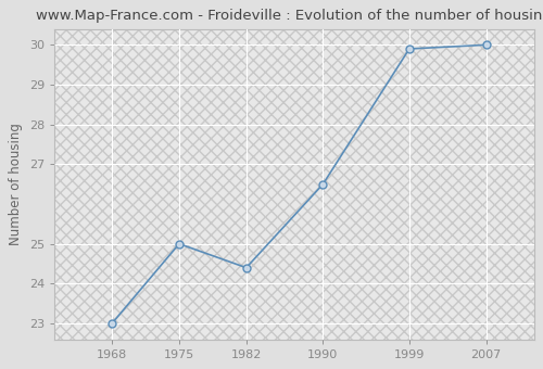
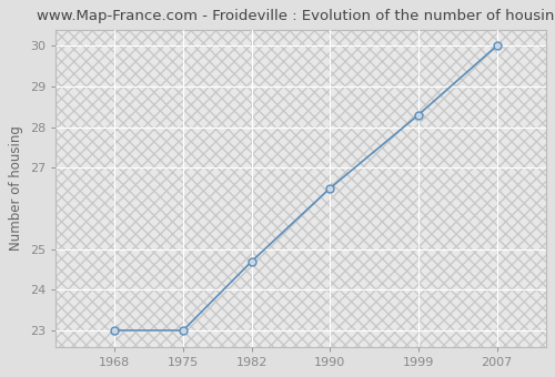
1975: 25.0 -> 23.0
1982: 24.4 -> 24.7
1999: 29.9 -> 28.3
